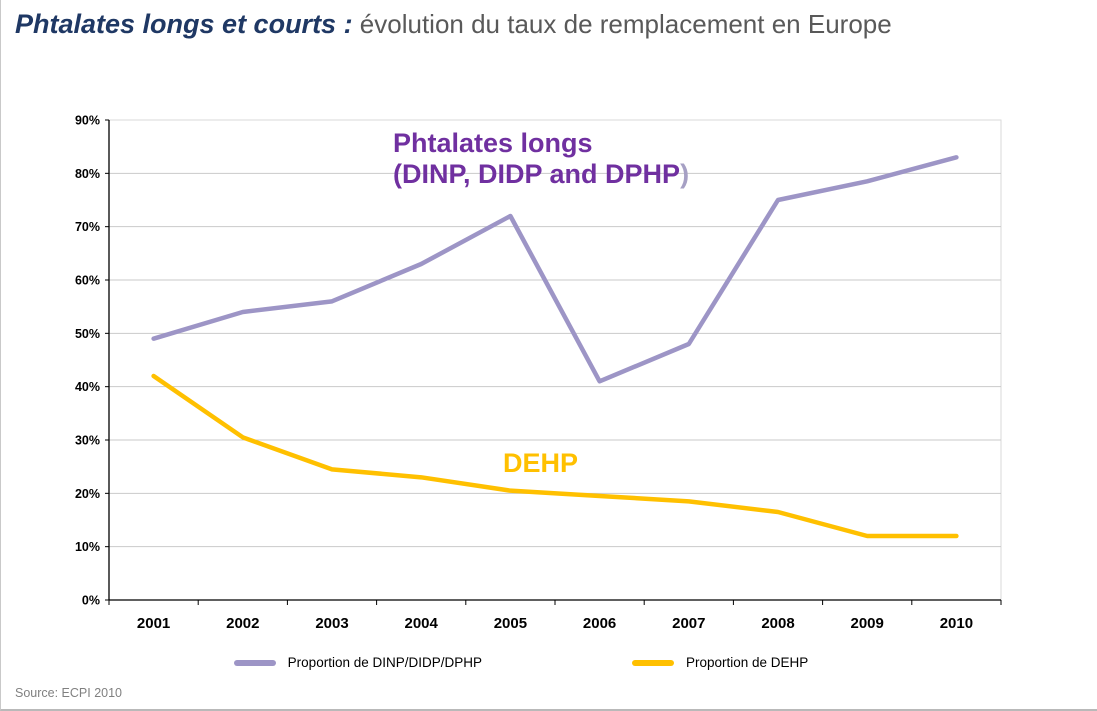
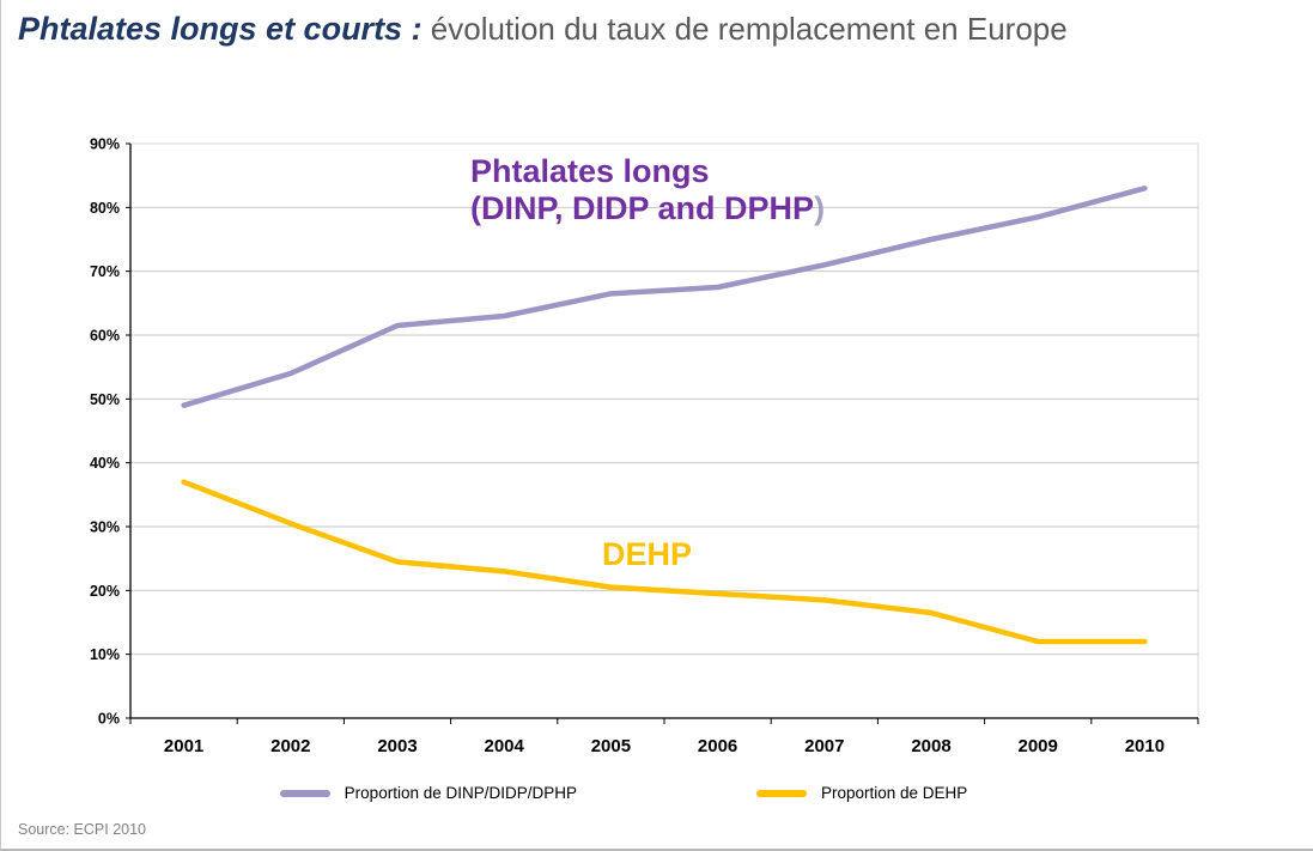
Proportion de DEHP/2001: 42% -> 37%
Proportion de DINP/DIDP/DPHP/2003: 56% -> 62%
Proportion de DINP/DIDP/DPHP/2005: 72% -> 66%
Proportion de DINP/DIDP/DPHP/2006: 41% -> 68%
Proportion de DINP/DIDP/DPHP/2007: 48% -> 71%
